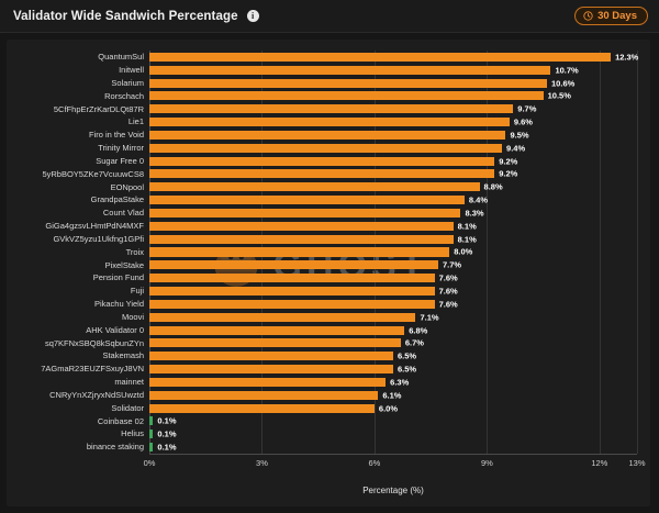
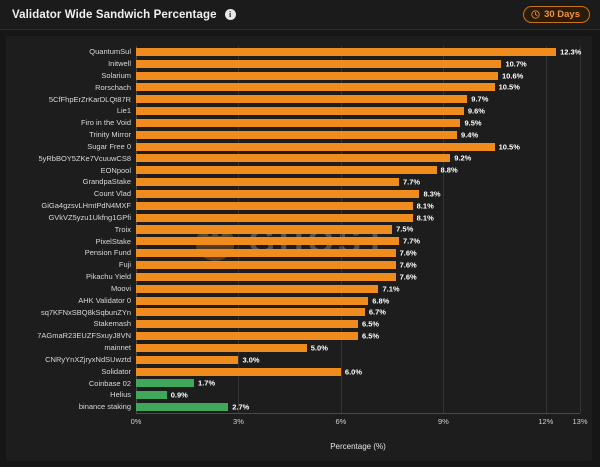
Sugar Free 0: 9.2% -> 10.5%
GrandpaStake: 8.4% -> 7.7%
Troix: 8.0% -> 7.5%
mainnet: 6.3% -> 5.0%
CNRyYnXZjryxNdSUwztd: 6.1% -> 3.0%
Coinbase 02: 0.1% -> 1.7%
Helius: 0.1% -> 0.9%
binance staking: 0.1% -> 2.7%
